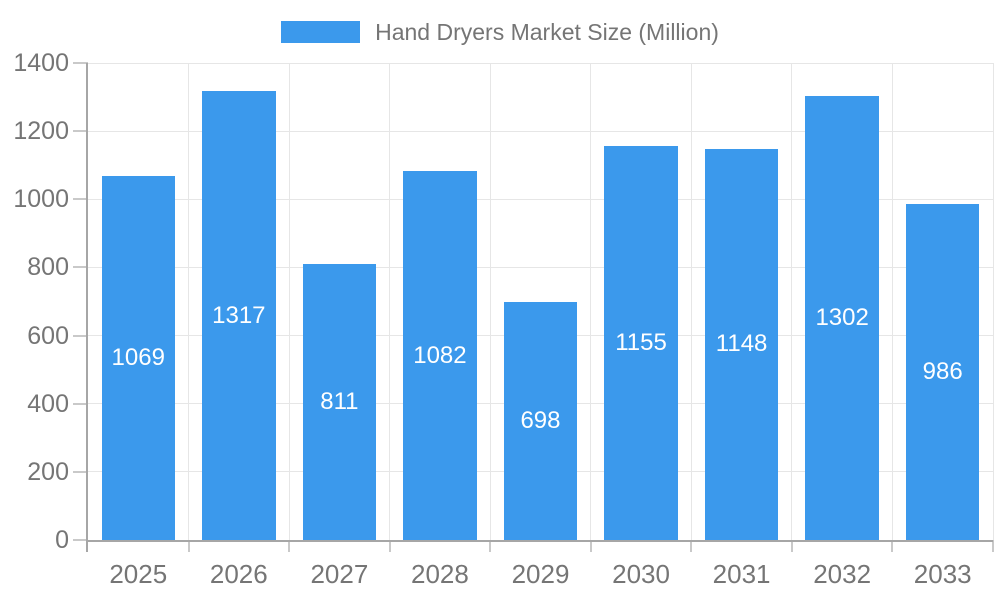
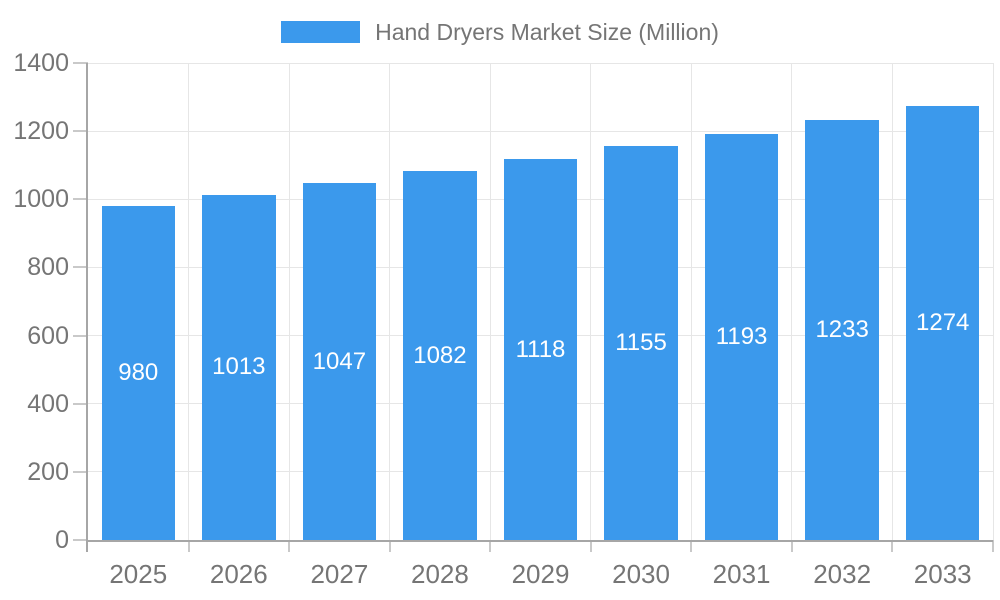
2025: 1069 -> 980
2026: 1317 -> 1013
2027: 811 -> 1047
2029: 698 -> 1118
2031: 1148 -> 1193
2032: 1302 -> 1233
2033: 986 -> 1274
